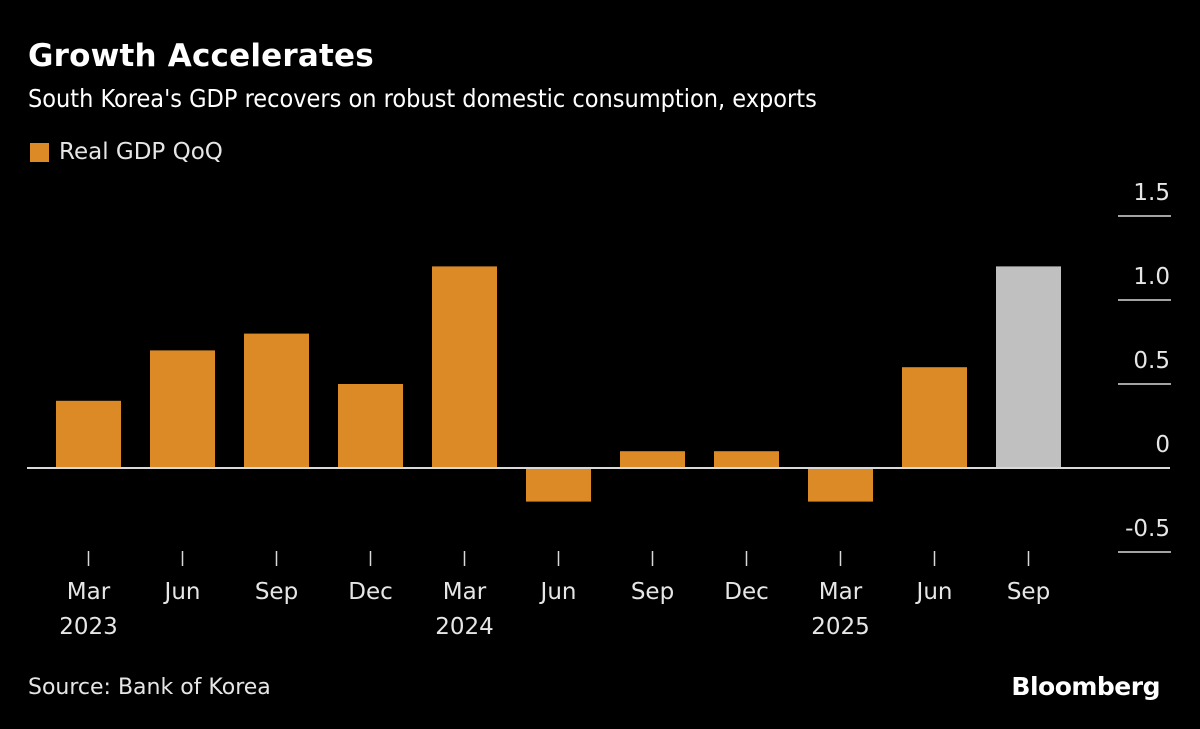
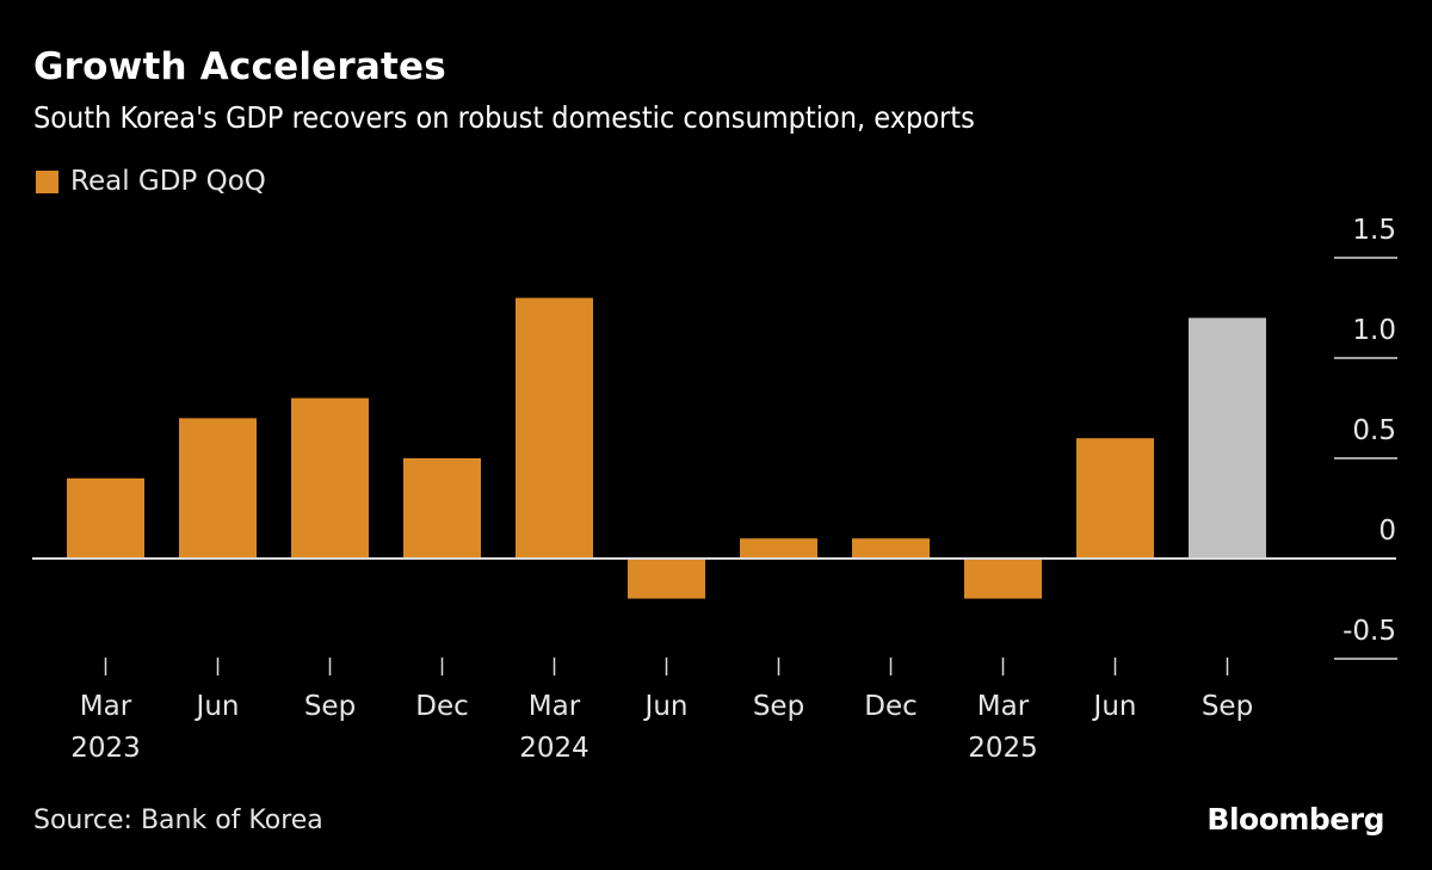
Mar 2024: 1.2 -> 1.3
